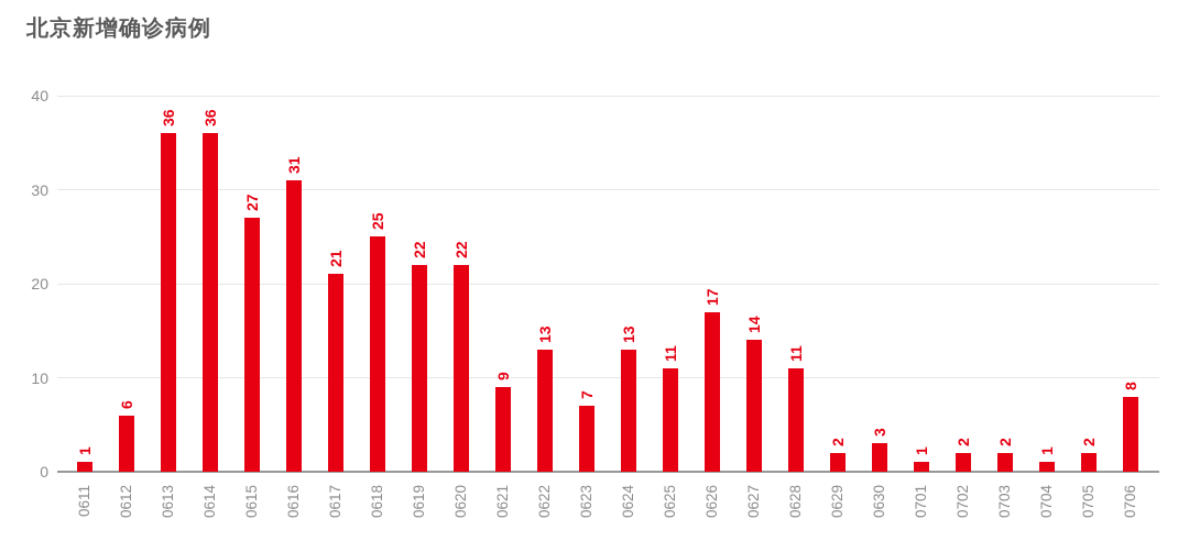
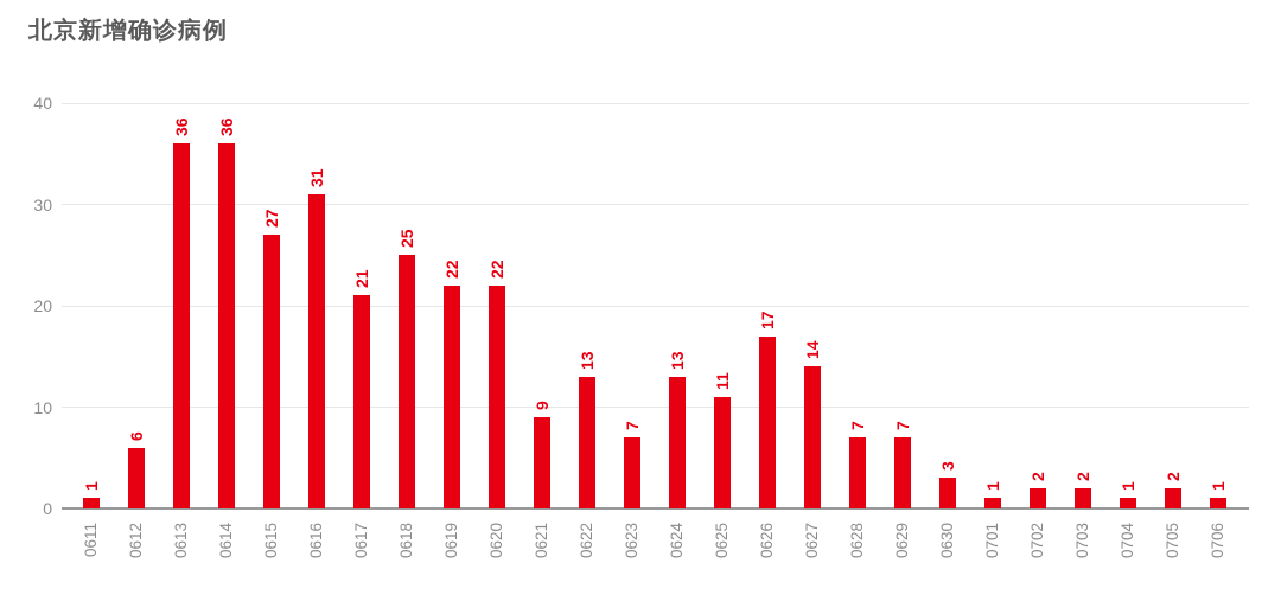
0628: 11 -> 7
0629: 2 -> 7
0706: 8 -> 1
